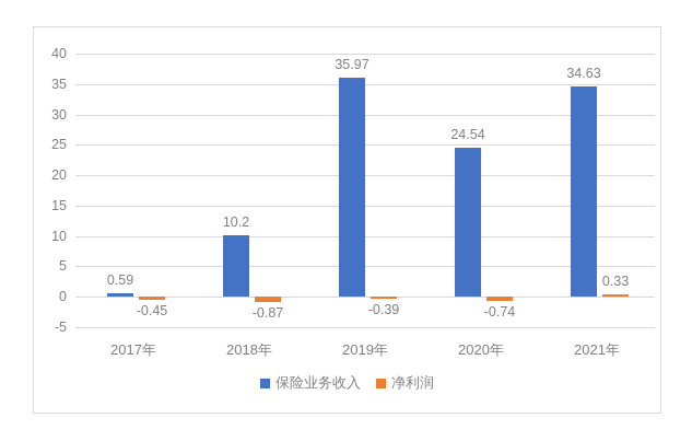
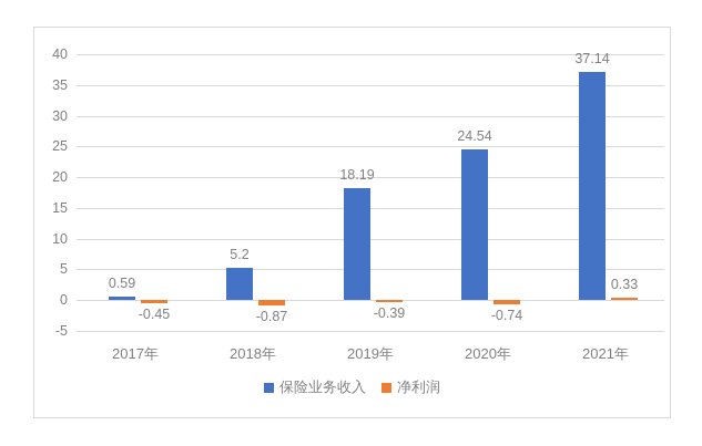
保险业务收入/2018年: 10.2 -> 5.2
保险业务收入/2019年: 35.97 -> 18.19
保险业务收入/2021年: 34.63 -> 37.14
